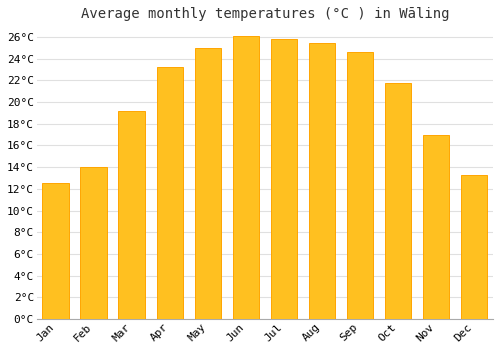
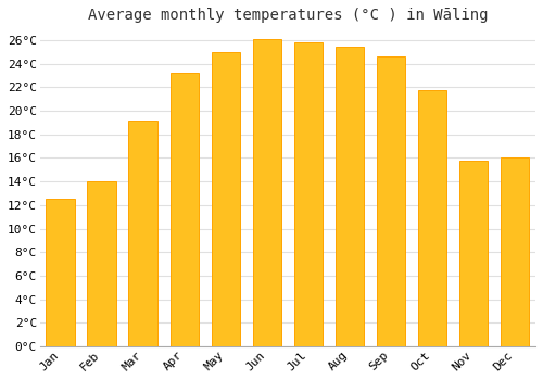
Nov: 17.0°C -> 15.8°C
Dec: 13.3°C -> 16.0°C
